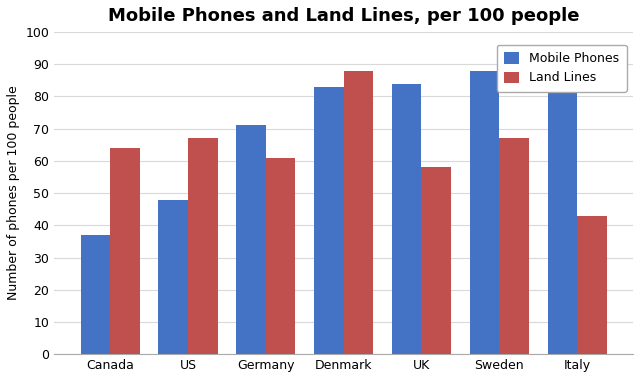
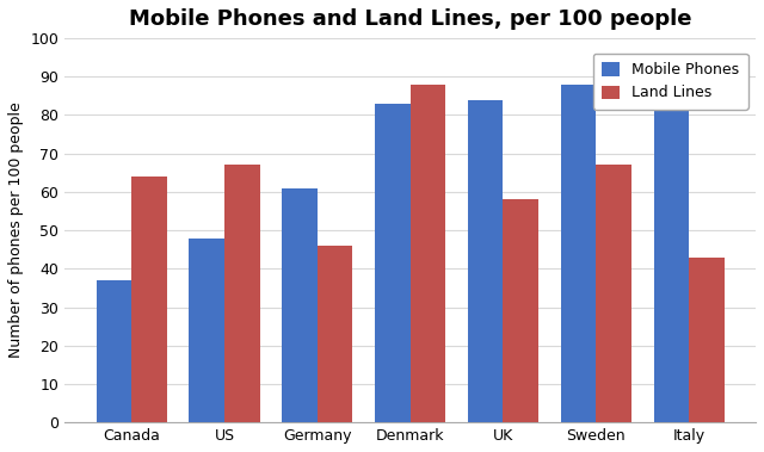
Mobile Phones/Germany: 71 -> 61
Land Lines/Germany: 61 -> 46
